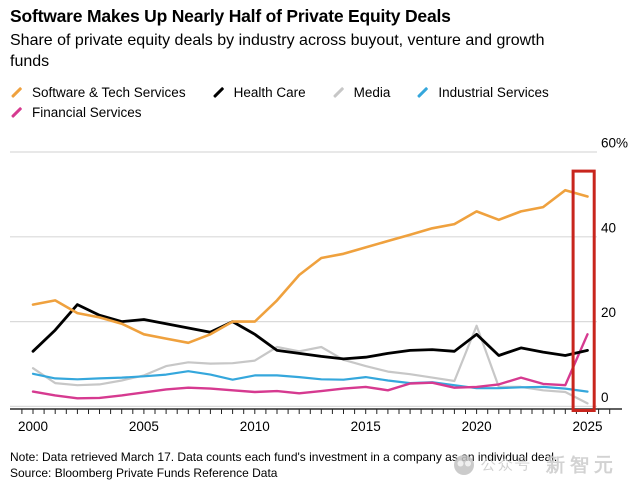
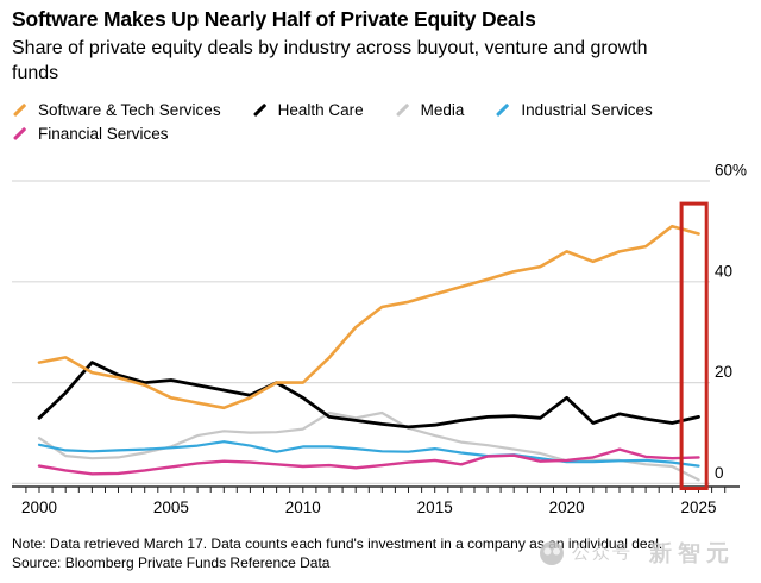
Media/2020: 19% -> 4%
Financial Services/2025: 17% -> 5%
